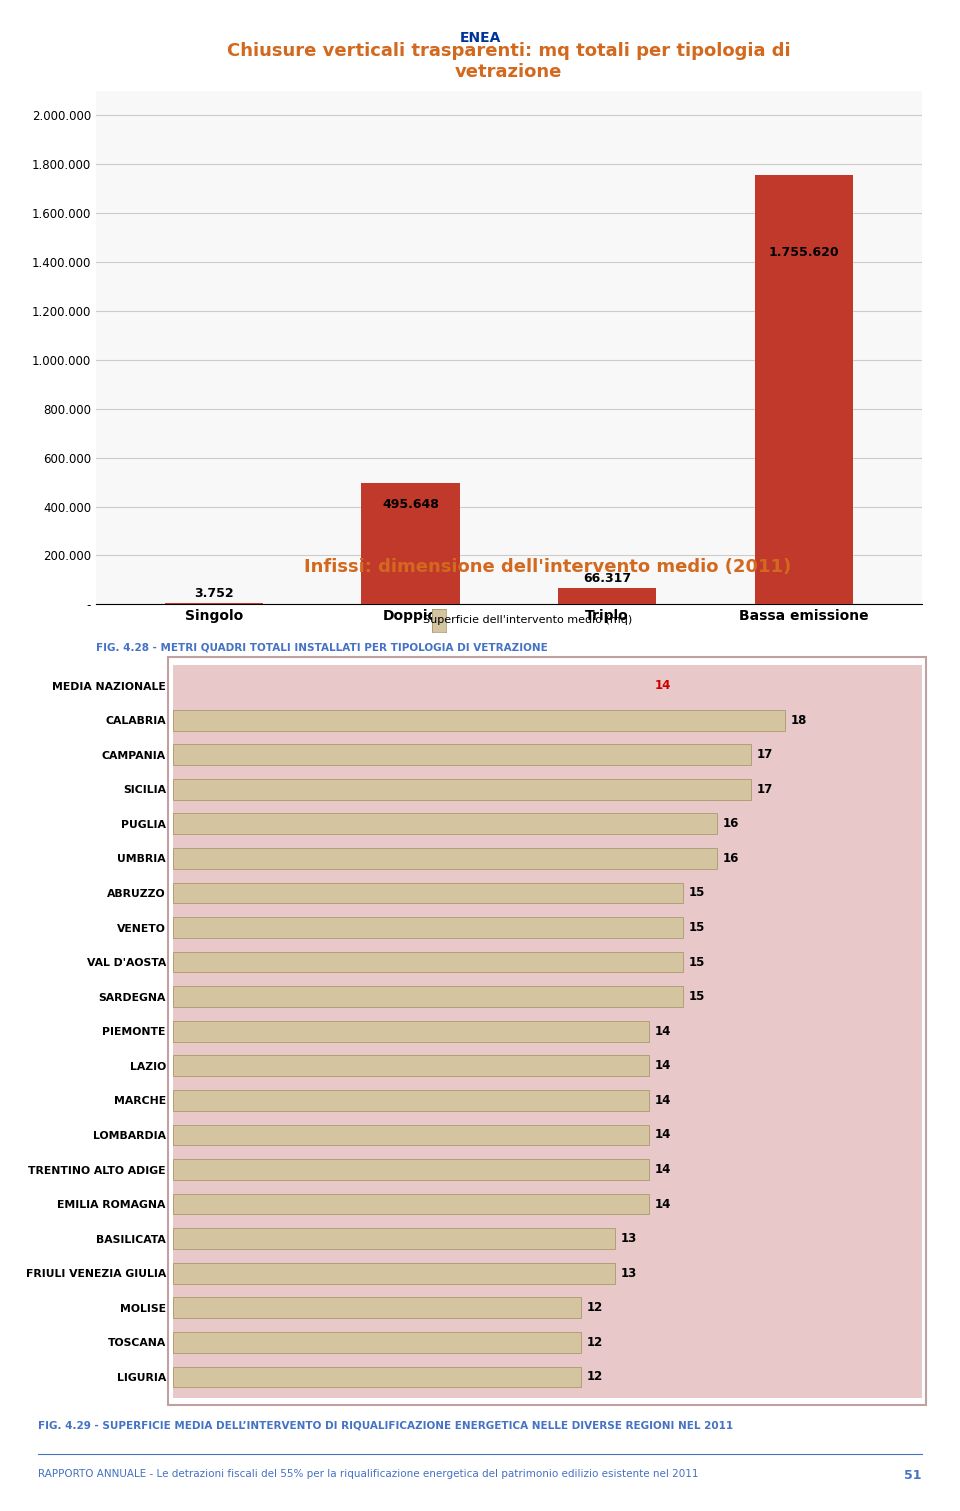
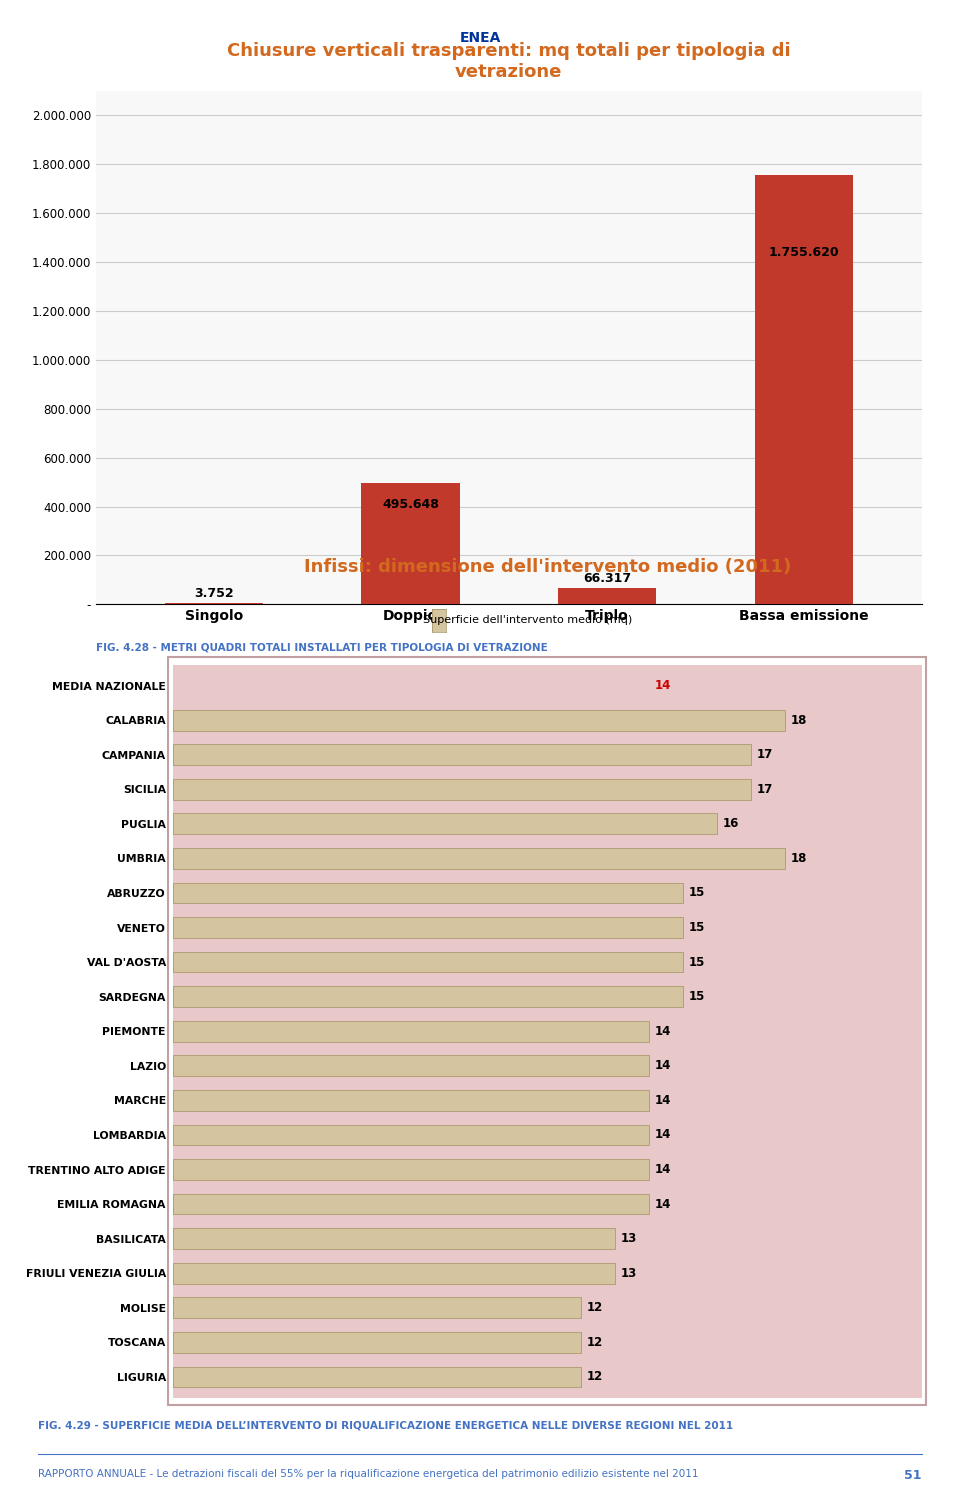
UMBRIA: 16 -> 18
